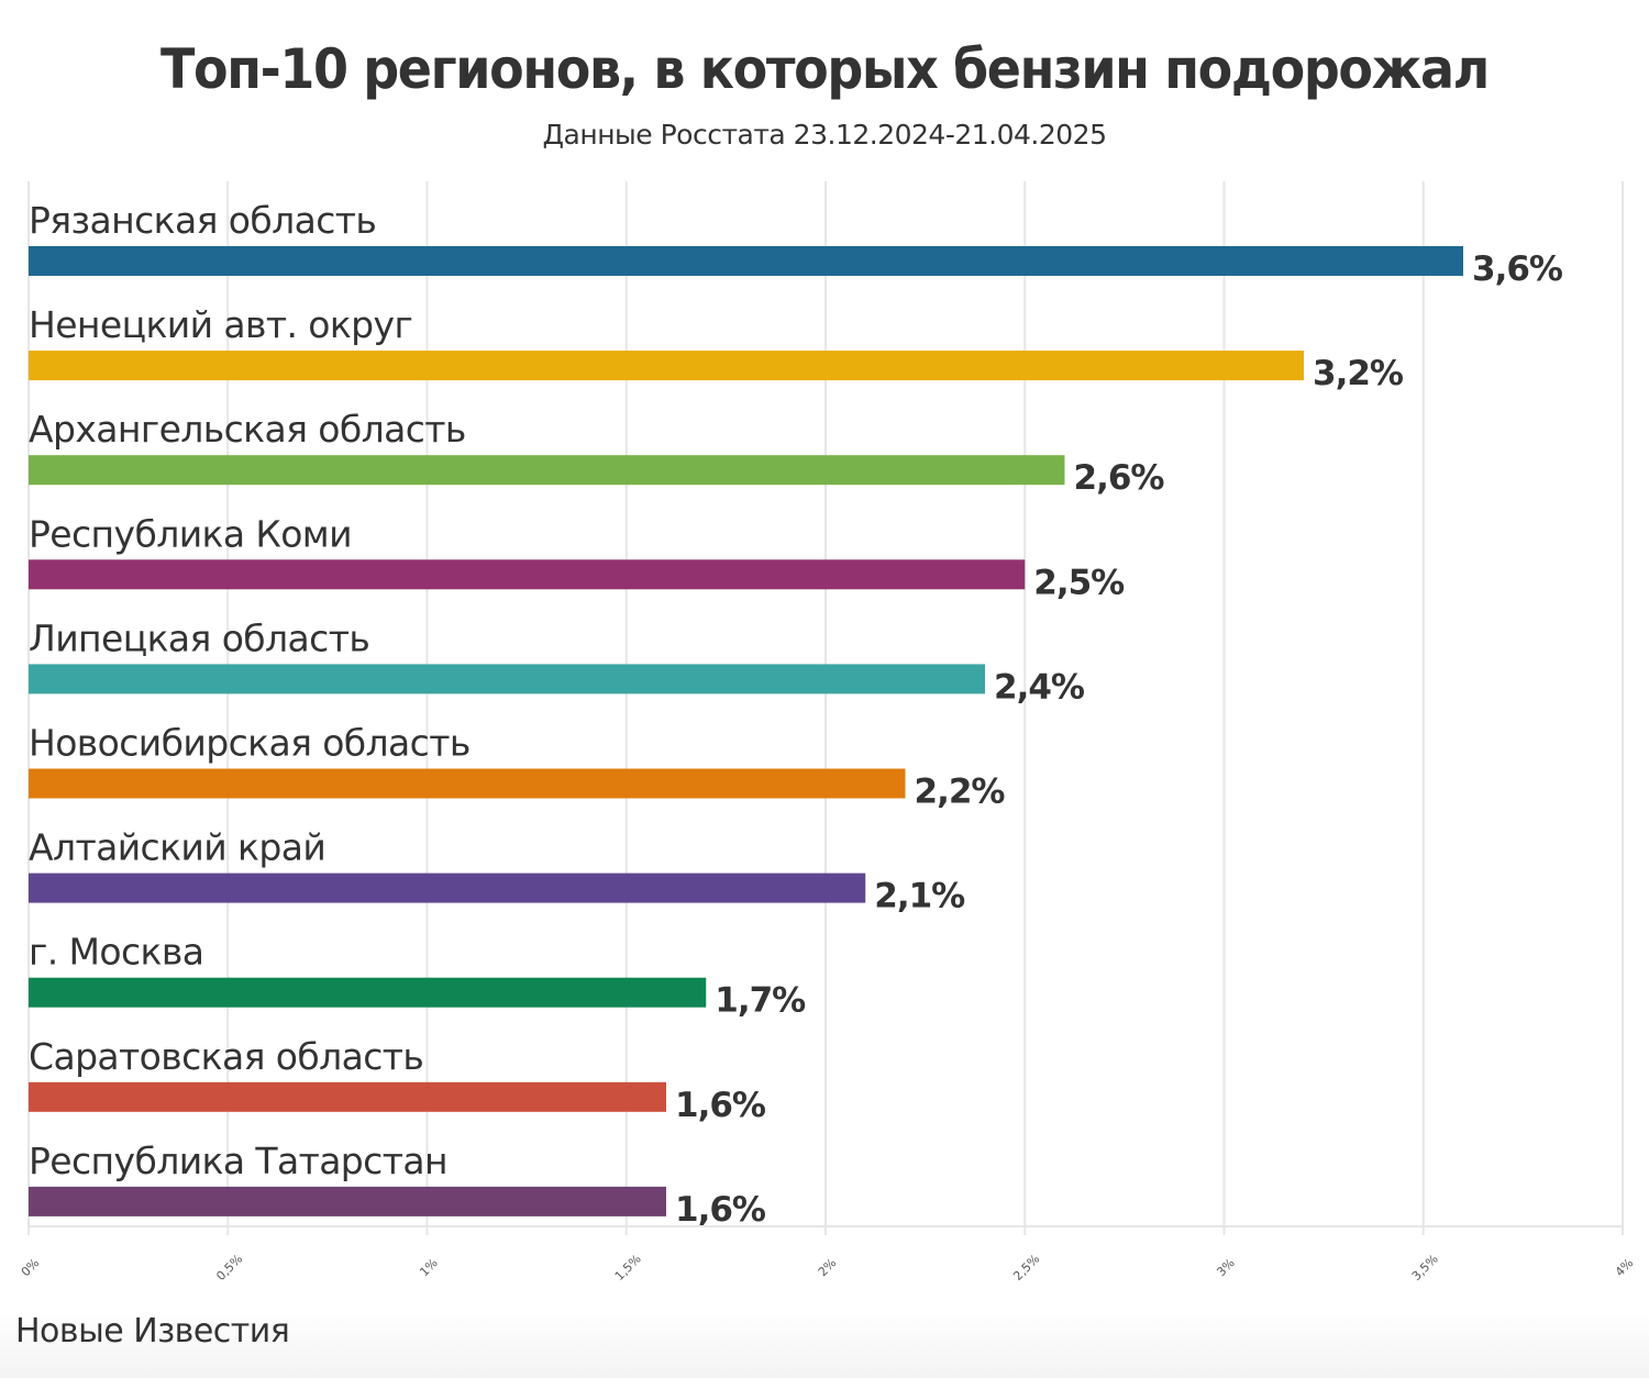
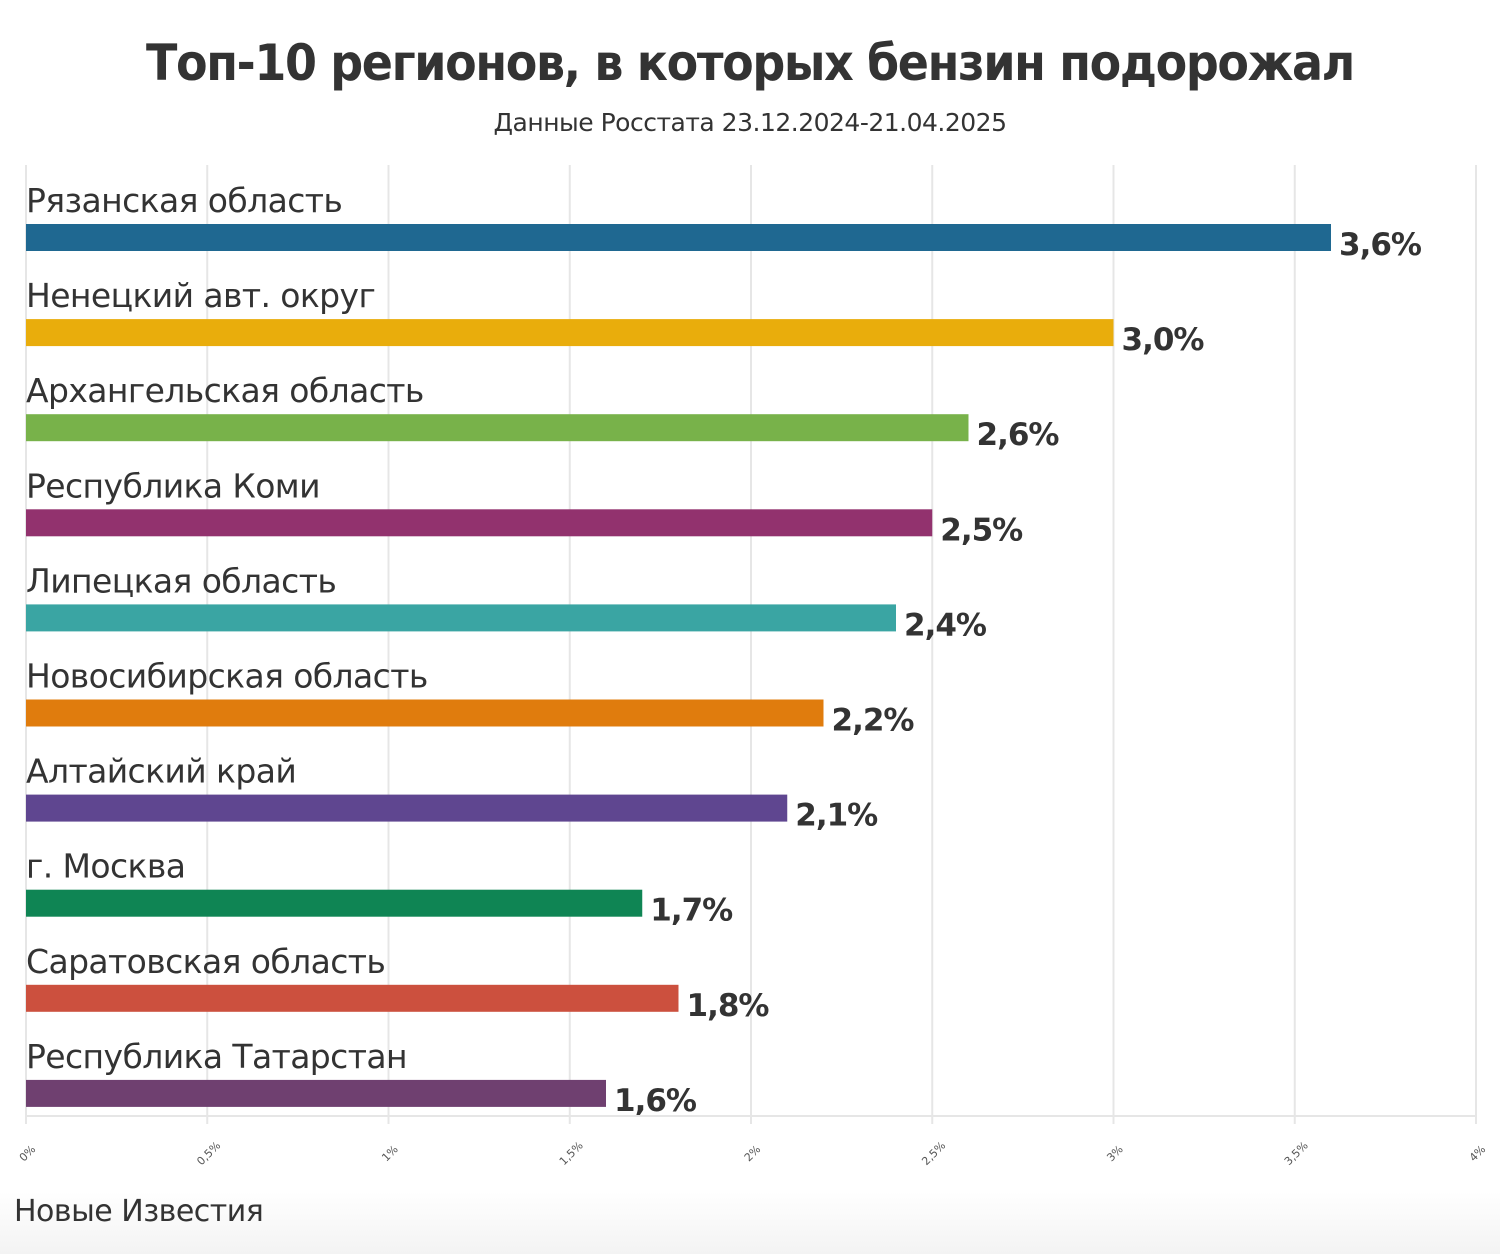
Ненецкий авт. округ: 3,2% -> 3,0%
Саратовская область: 1,6% -> 1,8%
